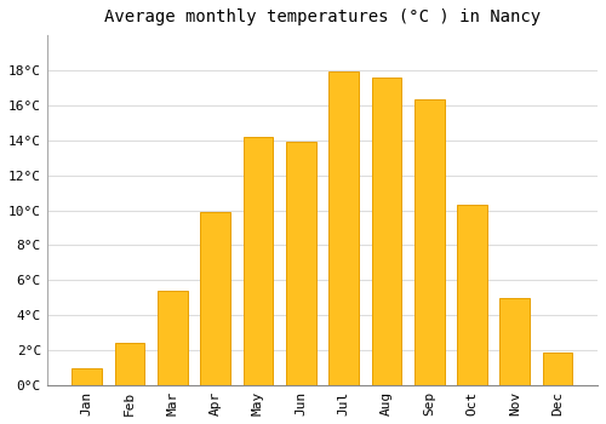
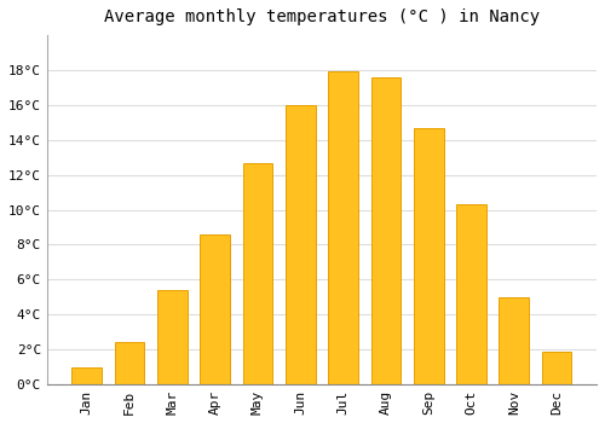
Apr: 9.9°C -> 8.6°C
May: 14.2°C -> 12.7°C
Jun: 13.9°C -> 16.0°C
Sep: 16.3°C -> 14.7°C
